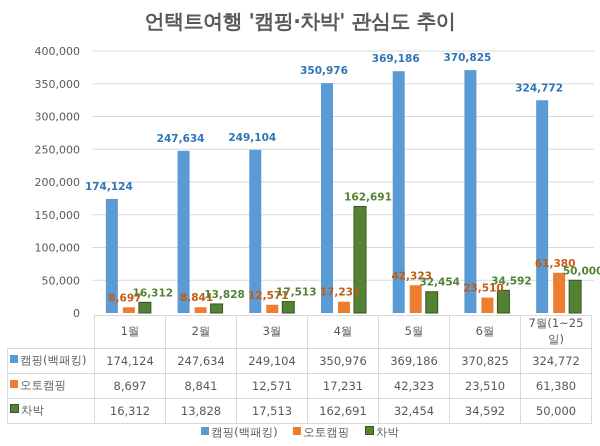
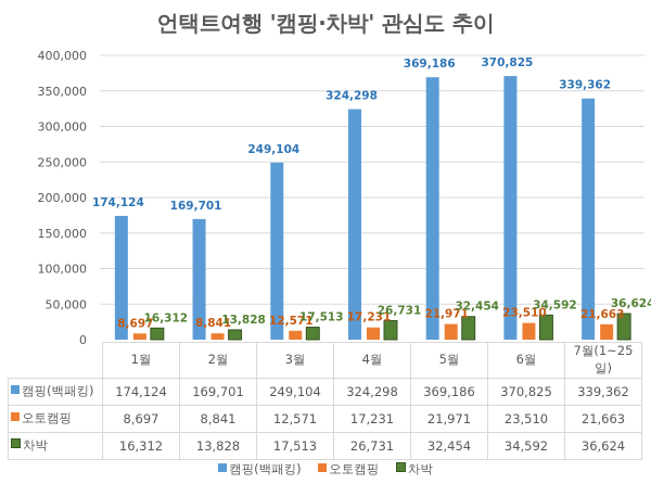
캠핑(백패킹)/2월: 247,634 -> 169,701
캠핑(백패킹)/4월: 350,976 -> 324,298
차박/4월: 162,691 -> 26,731
오토캠핑/5월: 42,323 -> 21,971
캠핑(백패킹)/7월(1~25일): 324,772 -> 339,362
오토캠핑/7월(1~25일): 61,380 -> 21,663
차박/7월(1~25일): 50,000 -> 36,624
